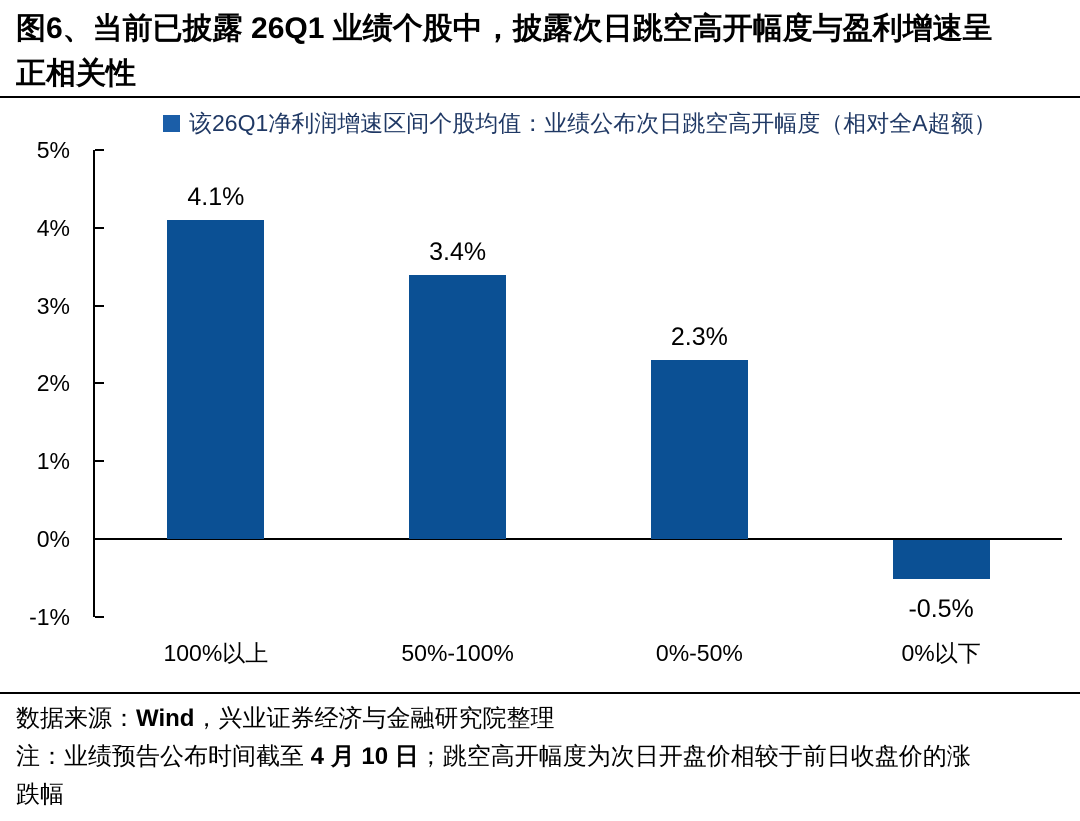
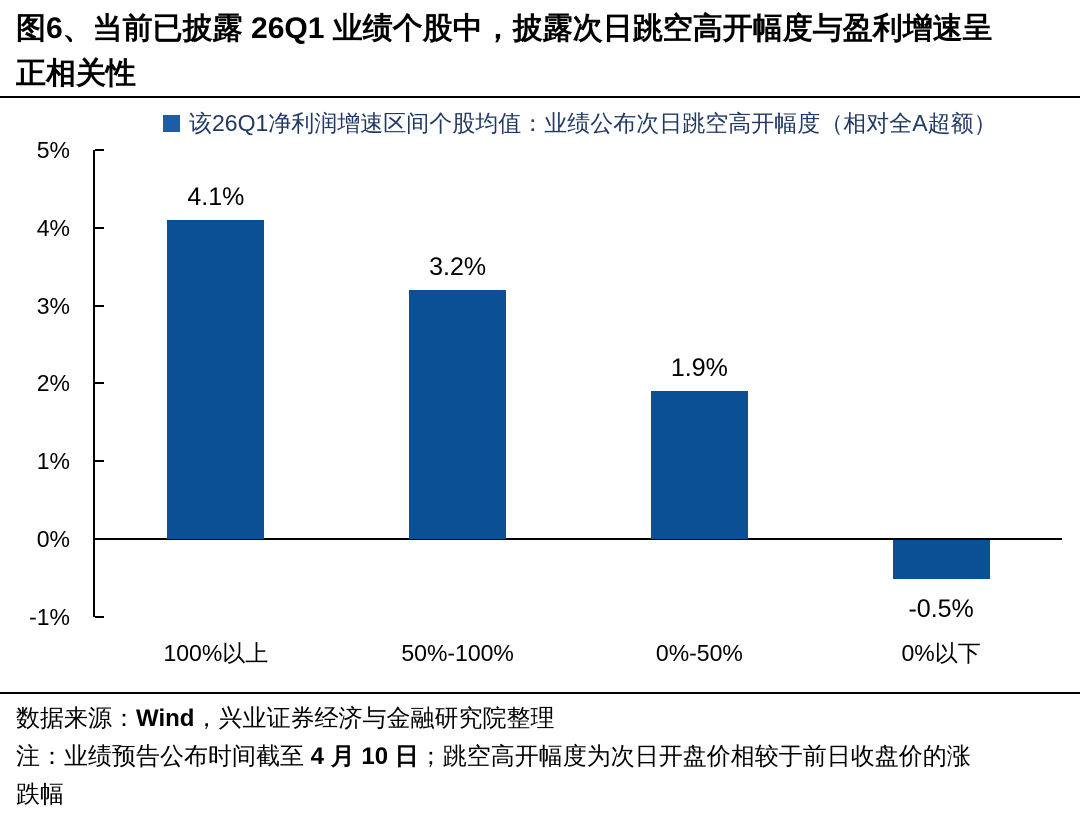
50%-100%: 3.4% -> 3.2%
0%-50%: 2.3% -> 1.9%
